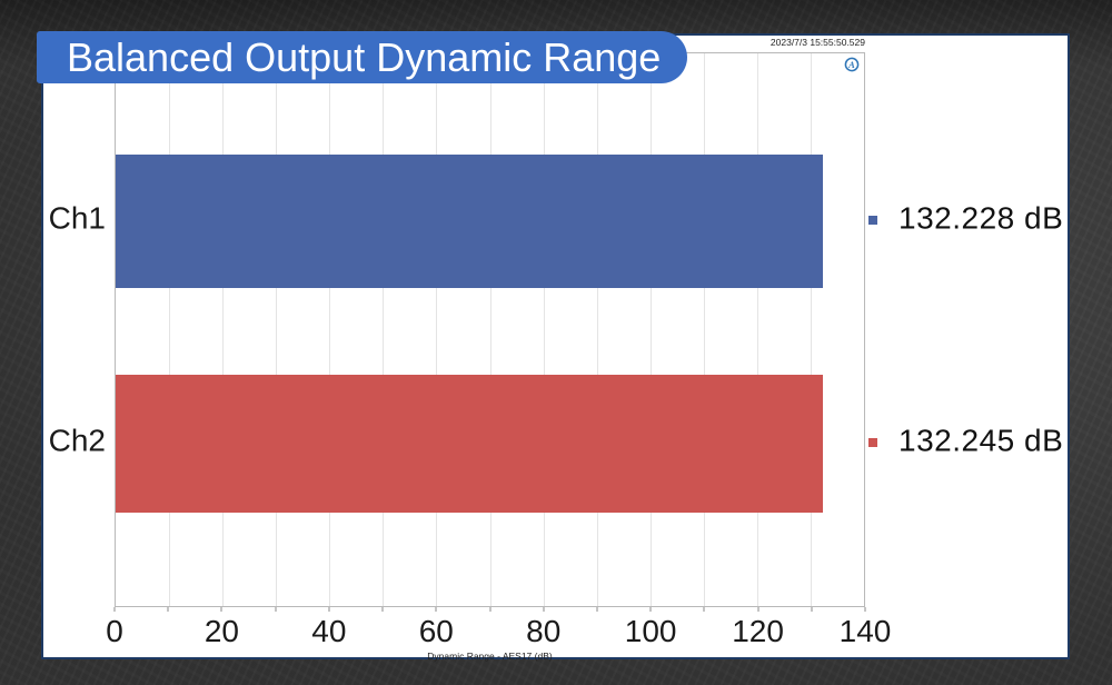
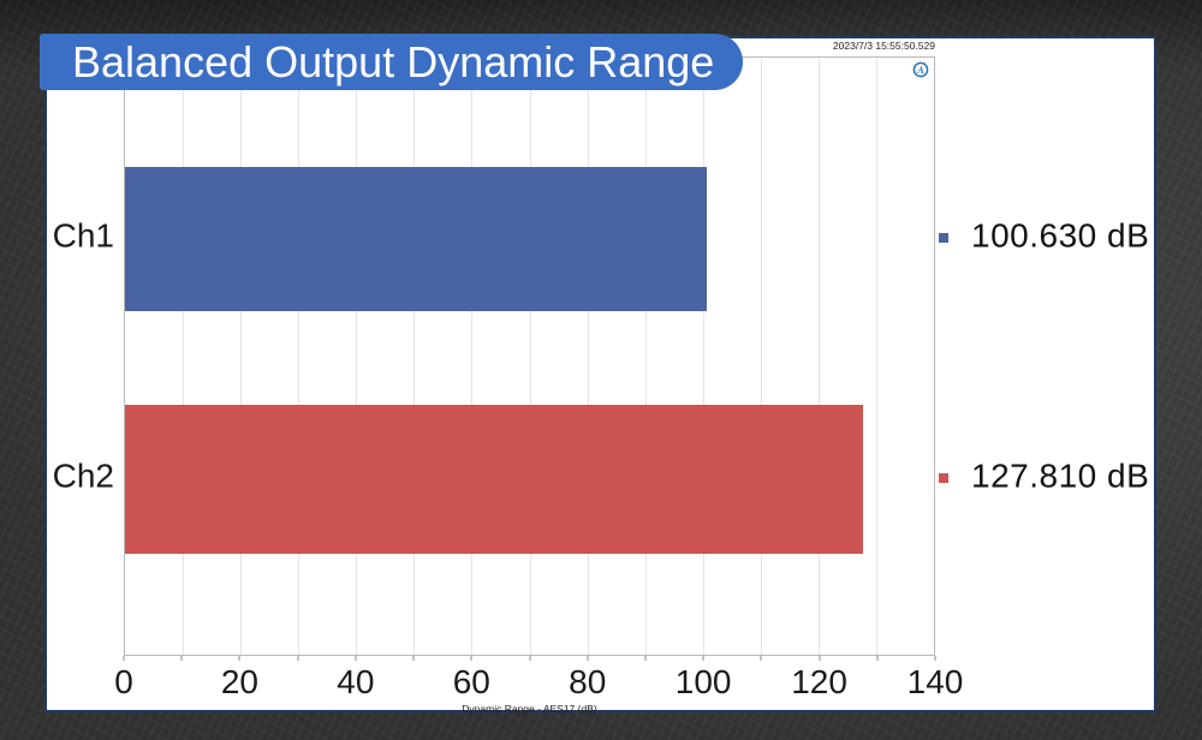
Ch1: 132.228 -> 100.630
Ch2: 132.245 -> 127.810
